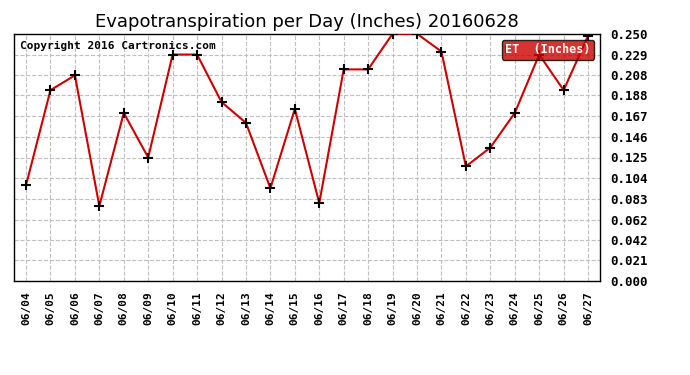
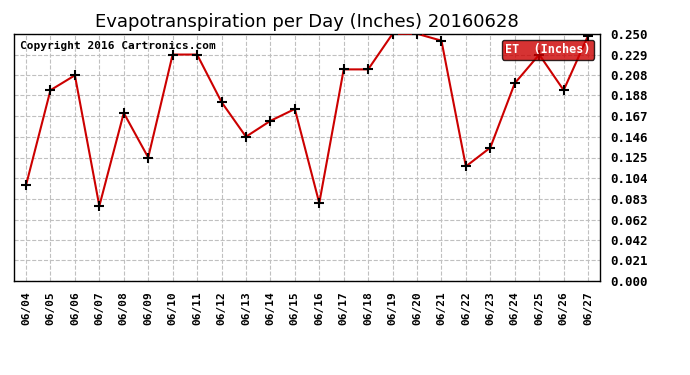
06/13: 0.160 -> 0.146
06/14: 0.094 -> 0.162
06/21: 0.232 -> 0.243
06/24: 0.170 -> 0.200
